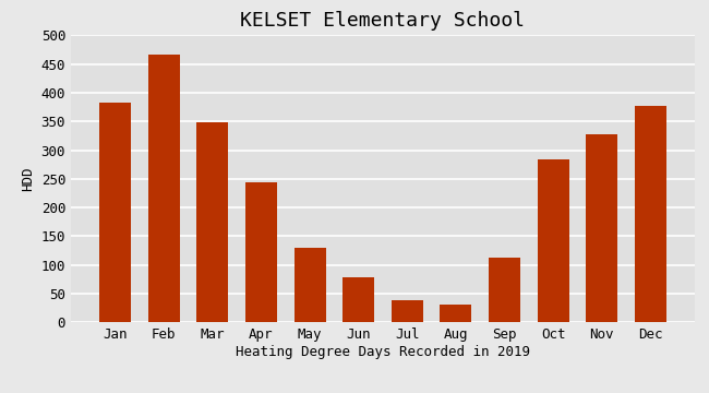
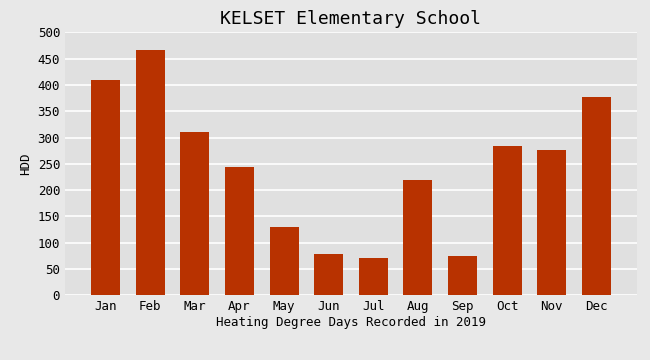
Jan: 383 -> 410
Mar: 348 -> 310
Jul: 38 -> 70
Aug: 30 -> 220
Sep: 112 -> 74
Nov: 328 -> 276
